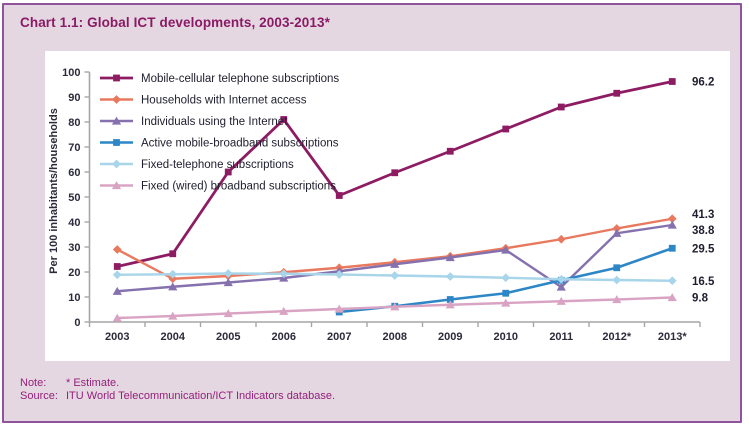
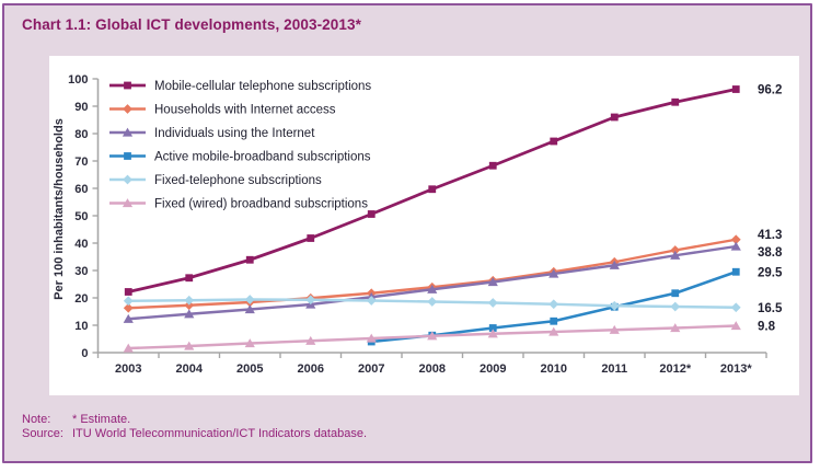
Households with Internet access/2003: 29 -> 16
Mobile-cellular telephone subscriptions/2005: 60 -> 34
Mobile-cellular telephone subscriptions/2006: 81 -> 42
Individuals using the Internet/2011: 14 -> 32
